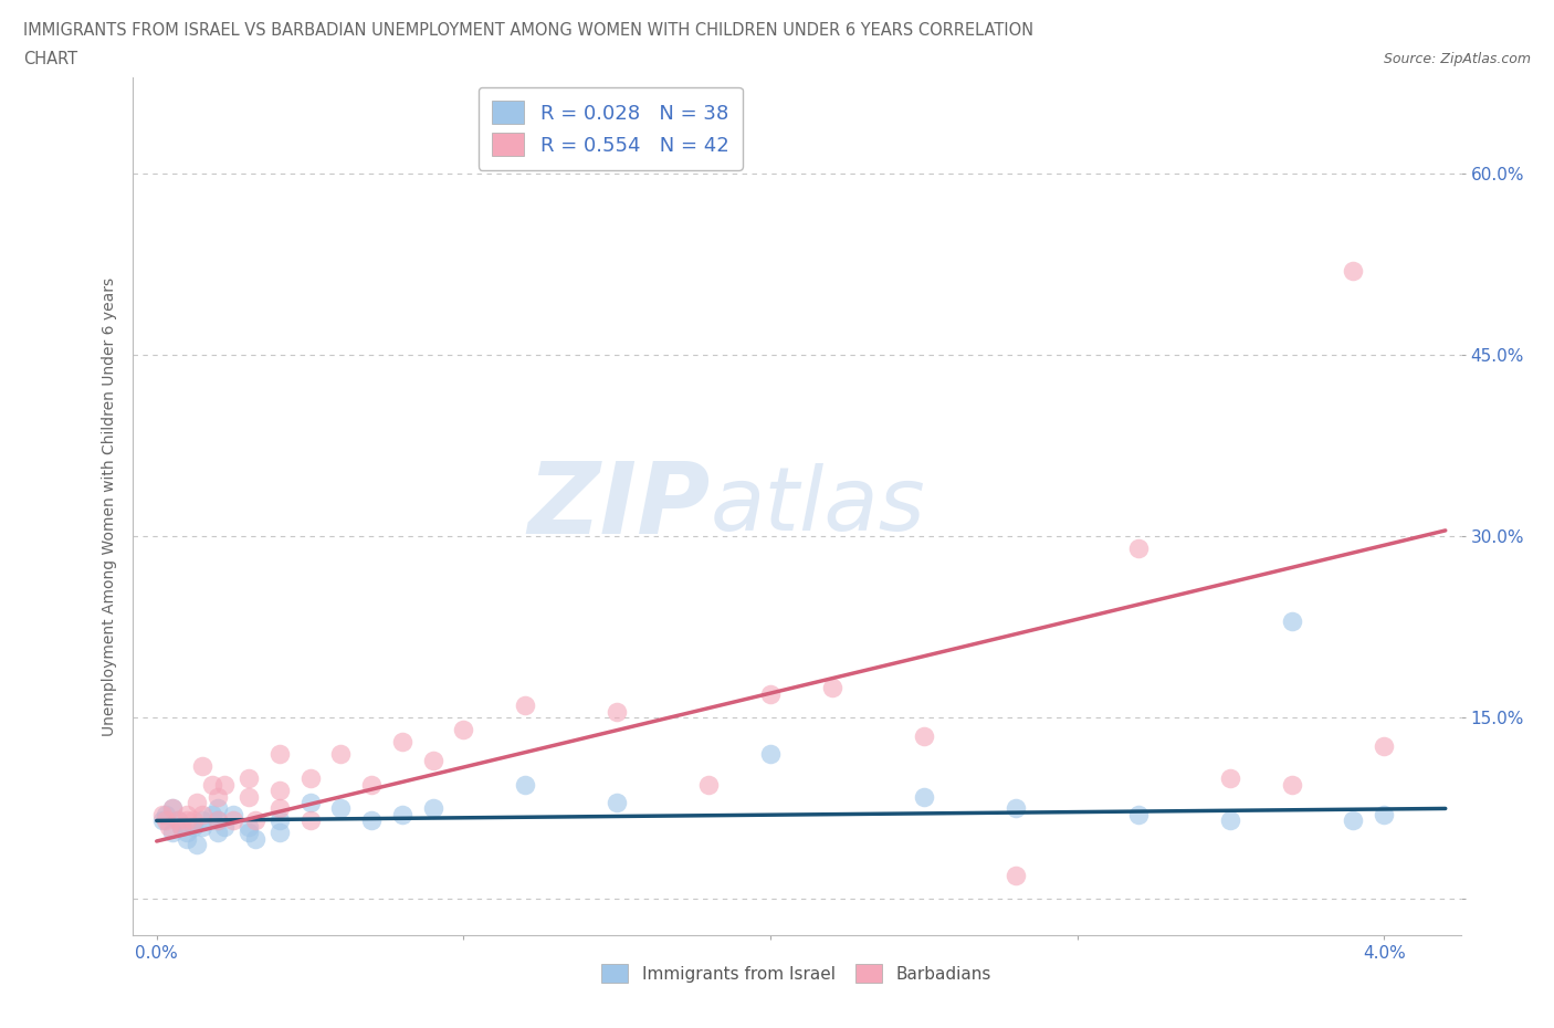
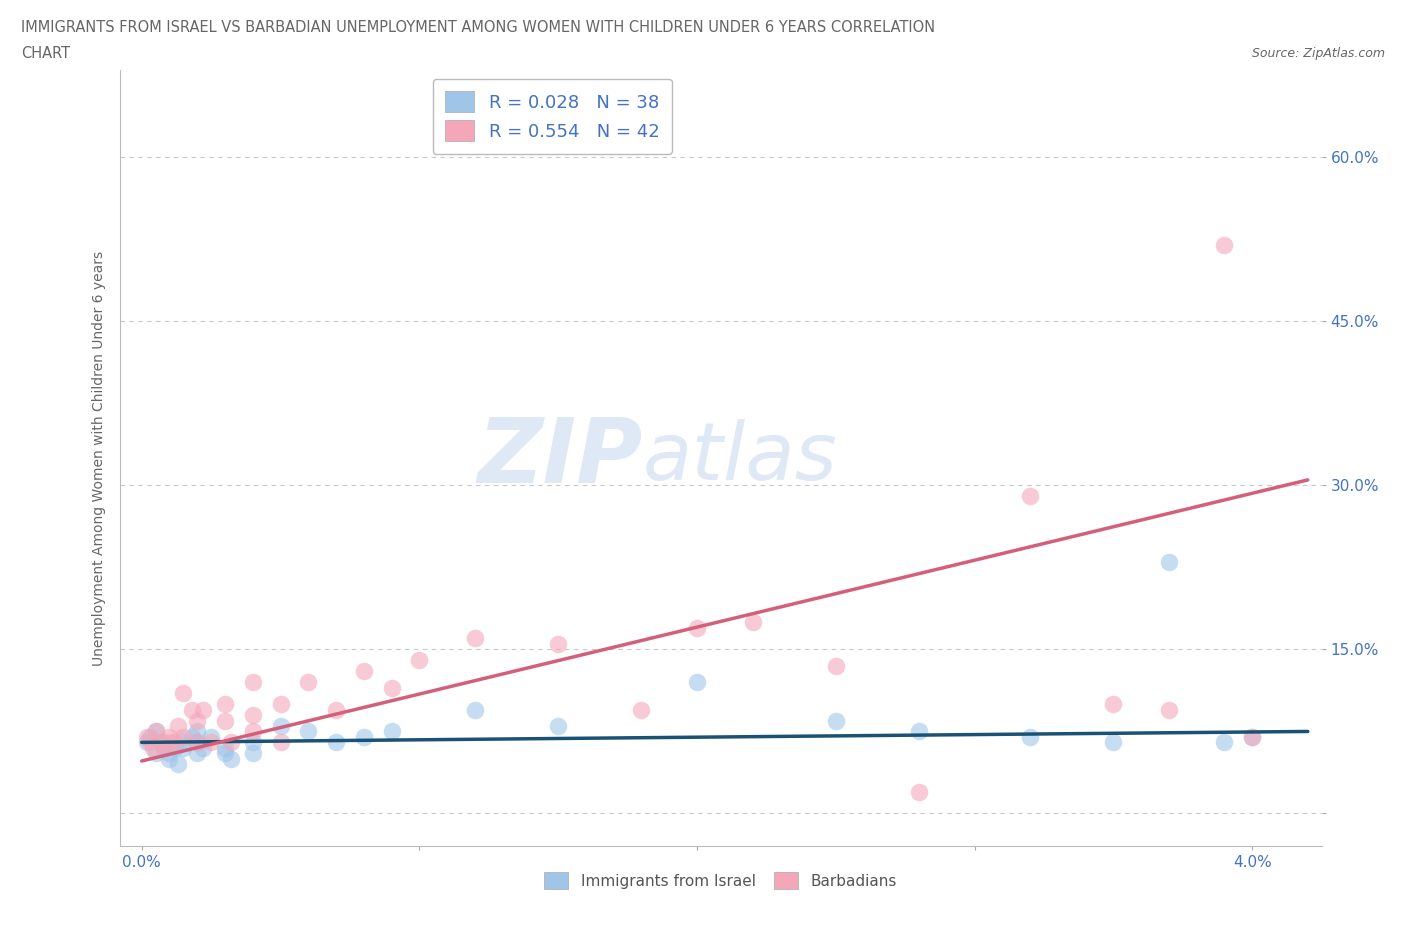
Barbadians/4.0%: 12.7% -> 7.0%
